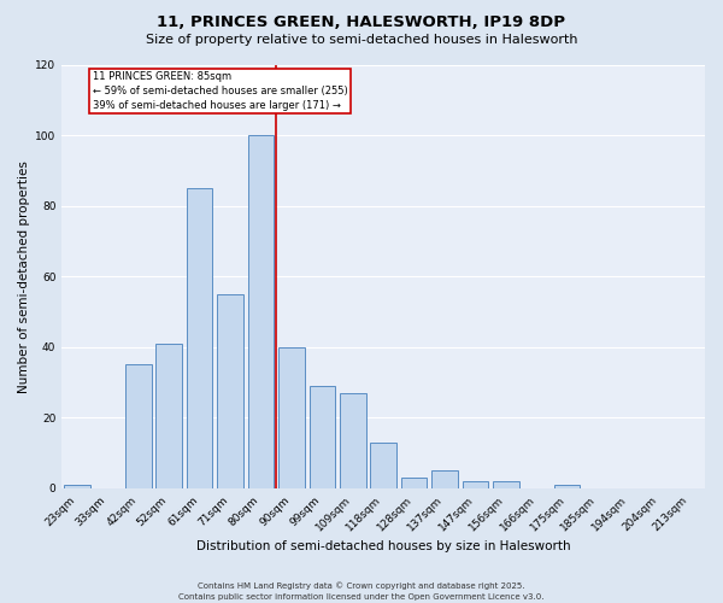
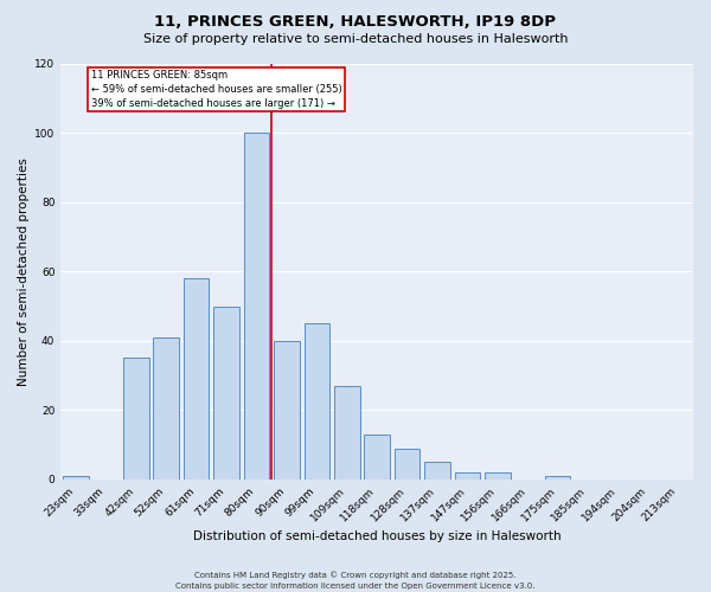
61sqm: 85 -> 58
71sqm: 55 -> 50
99sqm: 29 -> 45
128sqm: 3 -> 9
